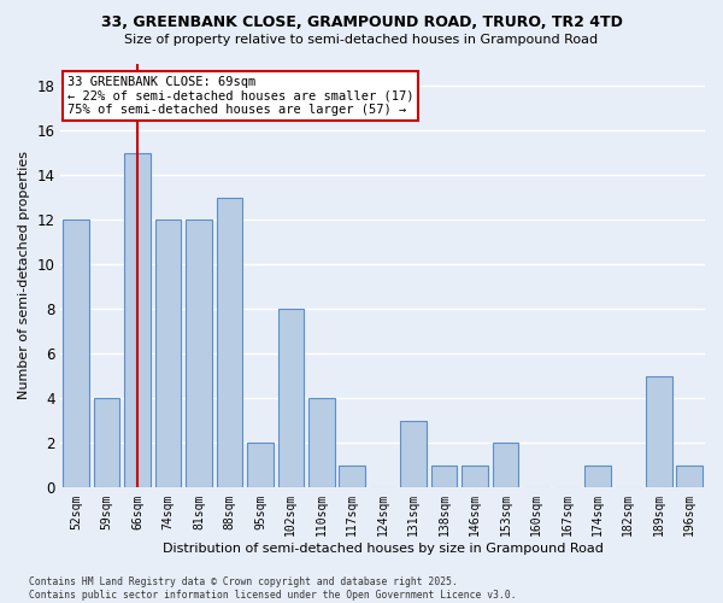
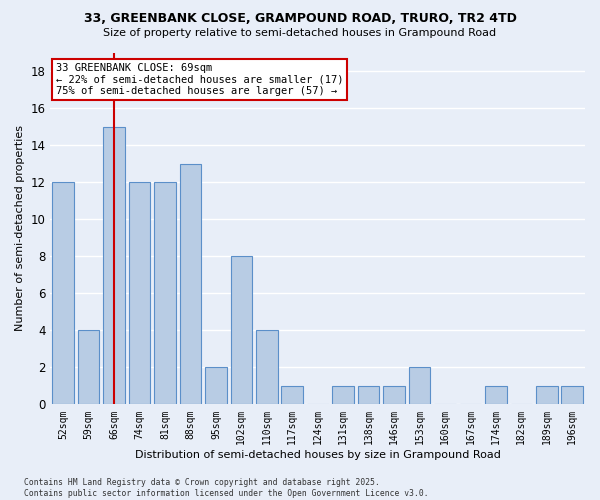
131sqm: 3 -> 1
189sqm: 5 -> 1
